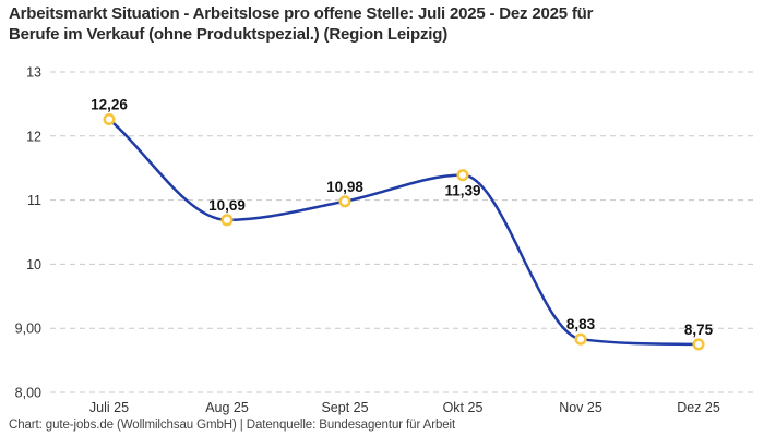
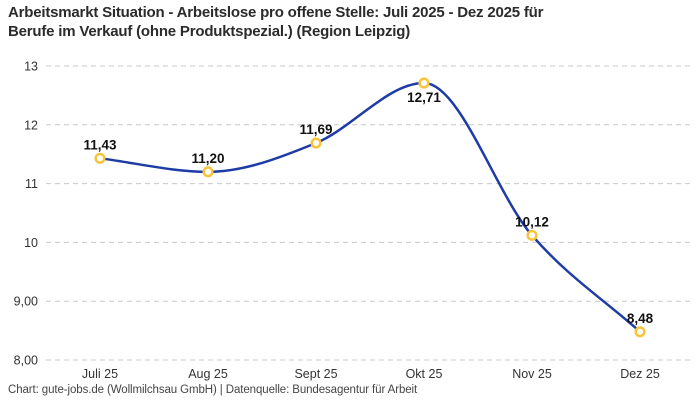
Juli 25: 12,26 -> 11,43
Aug 25: 10,69 -> 11,20
Sept 25: 10,98 -> 11,69
Okt 25: 11,39 -> 12,71
Nov 25: 8,83 -> 10,12
Dez 25: 8,75 -> 8,48
